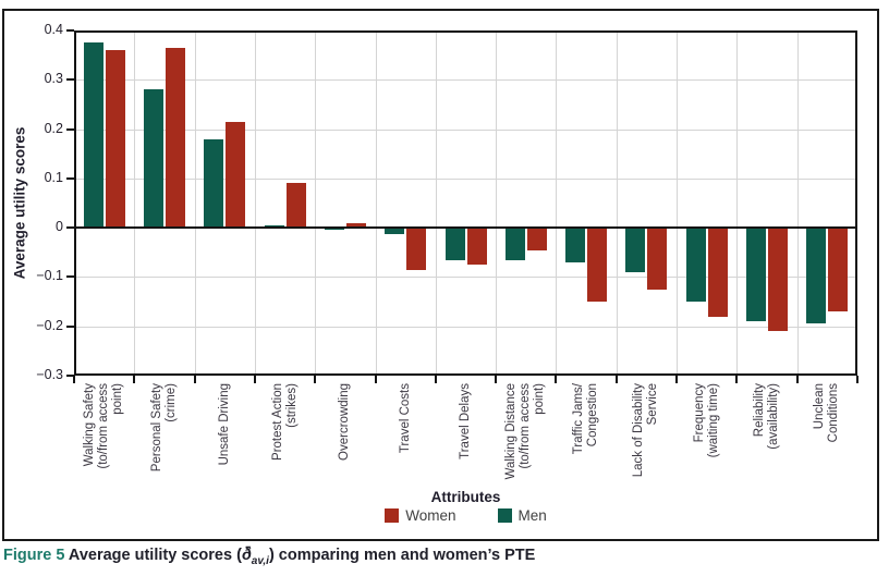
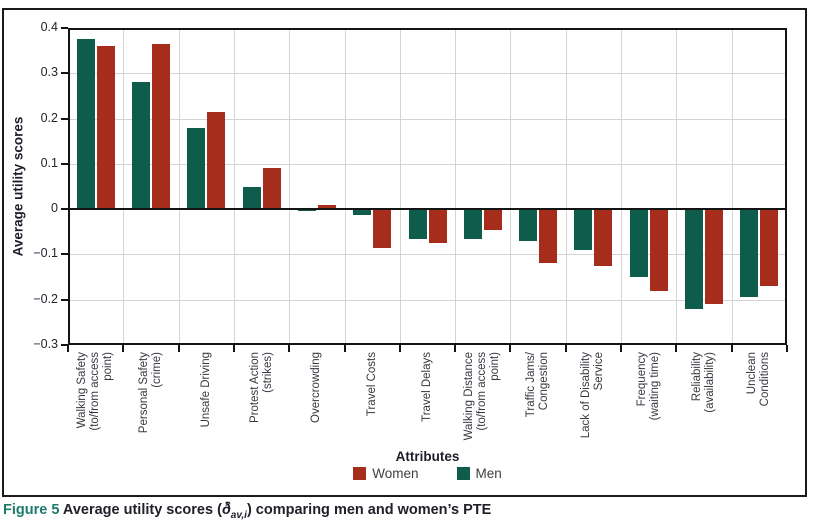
Men/Protest Action (strikes): 0.01 -> 0.05
Women/Traffic Jams/ Congestion: -0.15 -> -0.12
Men/Reliability (availability): -0.19 -> -0.22
